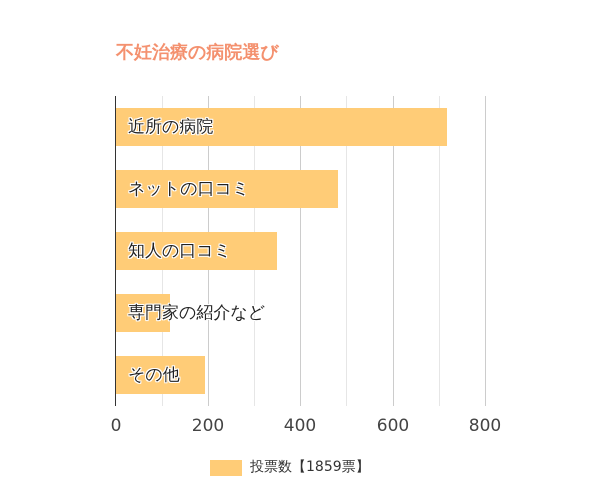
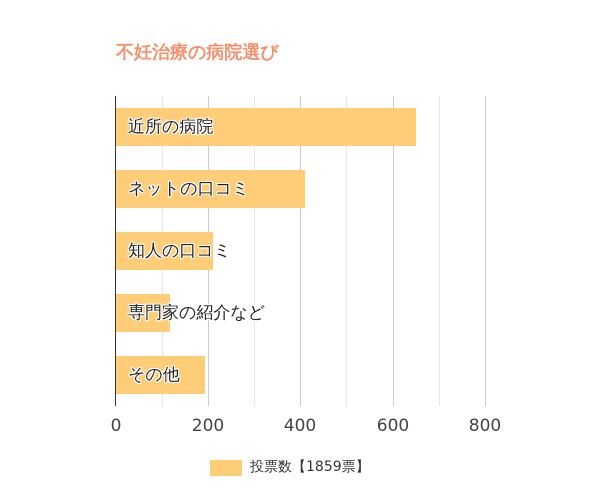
近所の病院: 720 -> 650
ネットの口コミ: 480 -> 410
知人の口コミ: 350 -> 210
